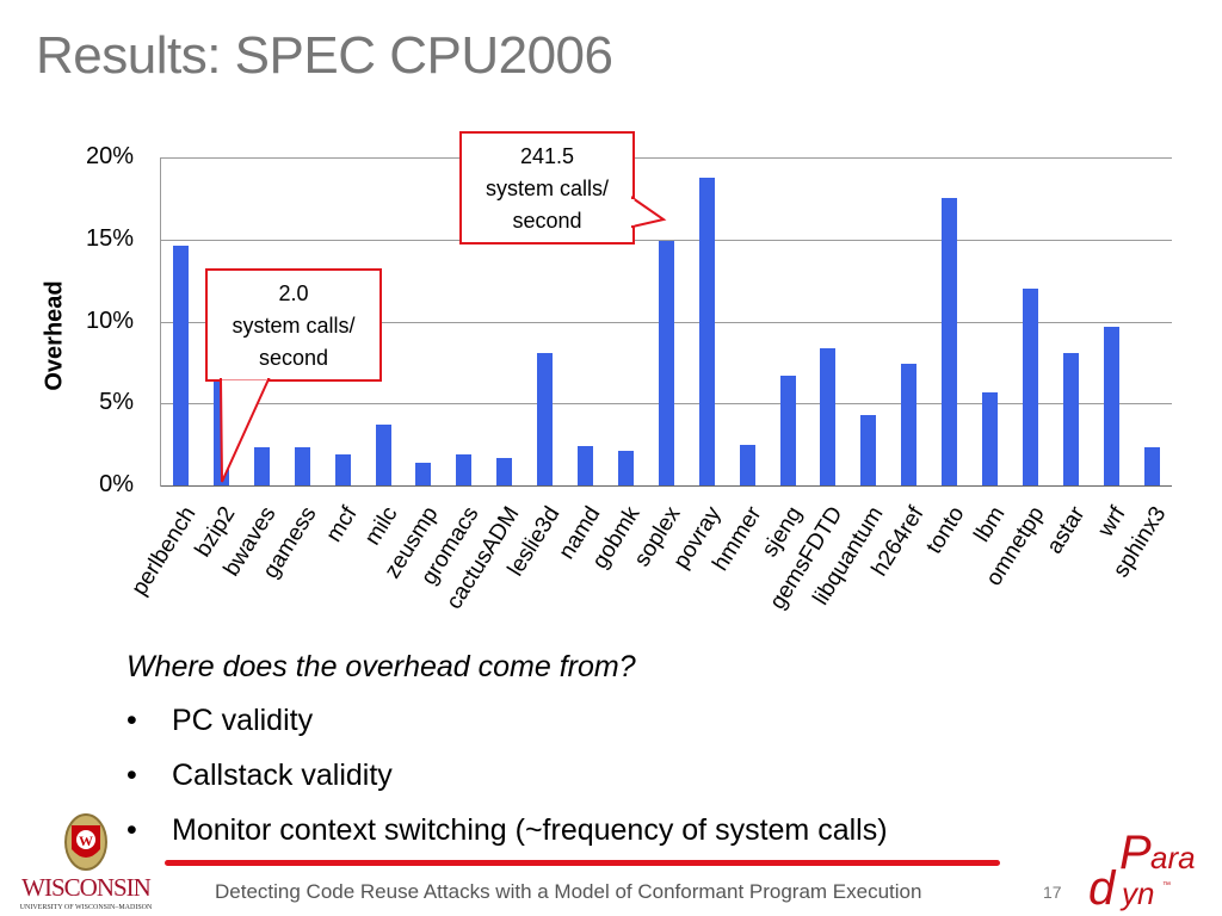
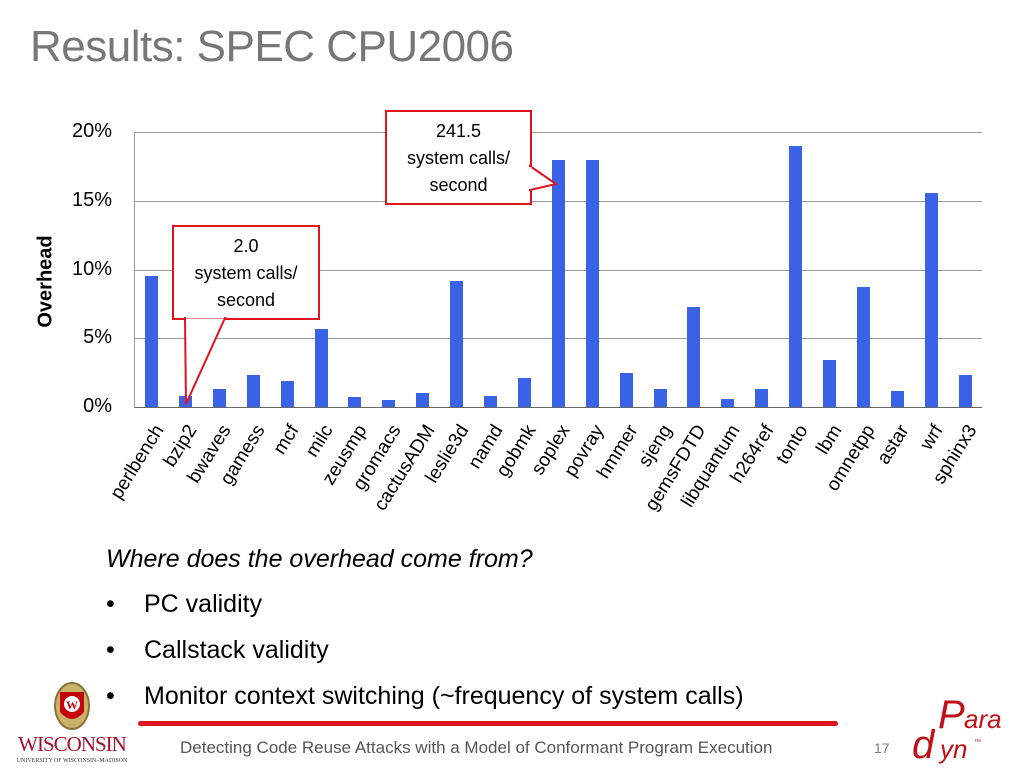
perlbench: 14.6% -> 9.5%
bzip2: 7.4% -> 0.8%
bwaves: 2.3% -> 1.3%
milc: 3.7% -> 5.7%
zeusmp: 1.4% -> 0.7%
gromacs: 1.9% -> 0.5%
cactusADM: 1.7% -> 1.0%
leslie3d: 8.1% -> 9.2%
namd: 2.4% -> 0.8%
soplex: 14.9% -> 18.0%
povray: 18.8% -> 18.0%
sjeng: 6.7% -> 1.3%
gemsFDTD: 8.4% -> 7.3%
libquantum: 4.3% -> 0.6%
h264ref: 7.4% -> 1.3%
tonto: 17.5% -> 19.0%
lbm: 5.7% -> 3.4%
omnetpp: 12.0% -> 8.7%
astar: 8.1% -> 1.2%
wrf: 9.7% -> 15.6%
